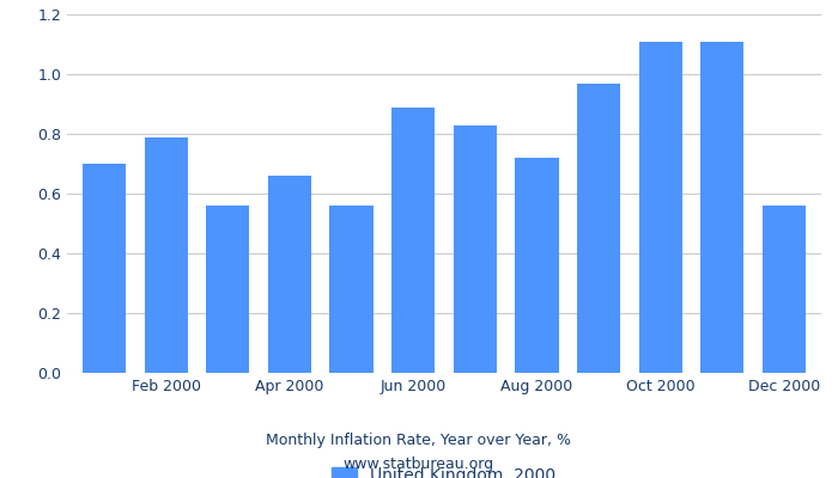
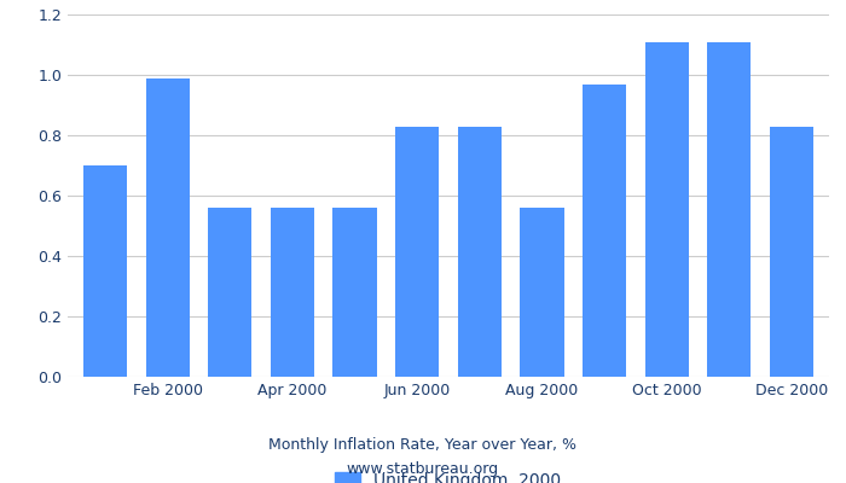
Feb 2000: 0.79 -> 0.99
Apr 2000: 0.66 -> 0.56
Jun 2000: 0.89 -> 0.83
Aug 2000: 0.72 -> 0.56
Dec 2000: 0.56 -> 0.83
